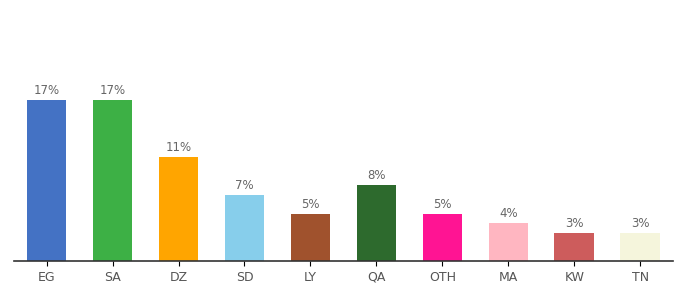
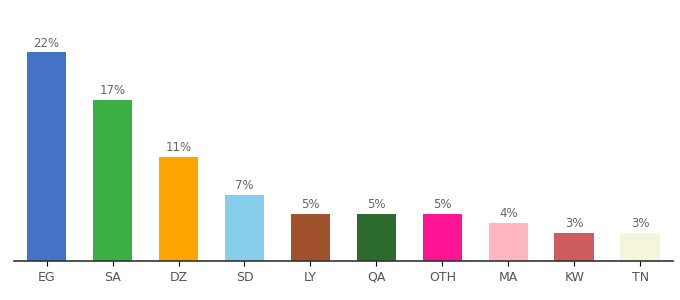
EG: 17% -> 22%
QA: 8% -> 5%
